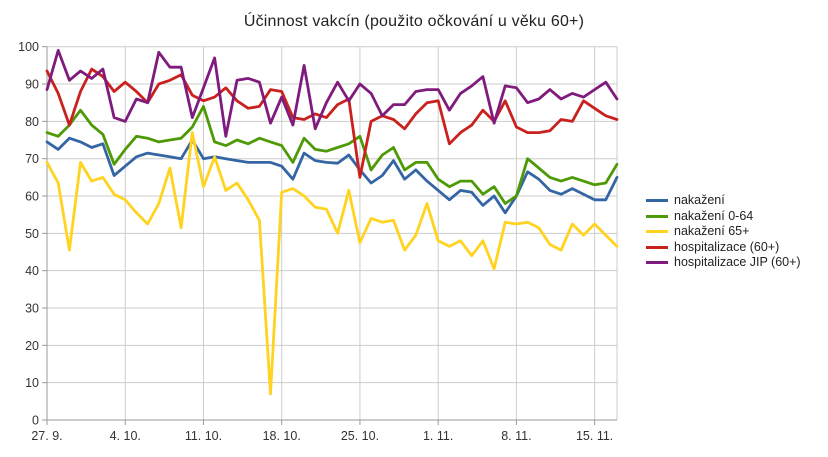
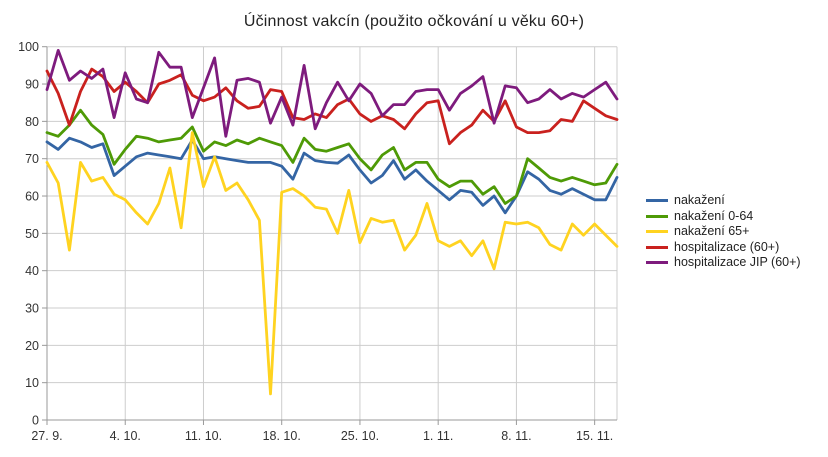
hospitalizace JIP (60+)/4.10.: 80 -> 93
nakažení 0-64/11.10.: 84 -> 72
nakažení 0-64/25.10.: 76 -> 70
hospitalizace (60+)/25.10.: 65 -> 82
